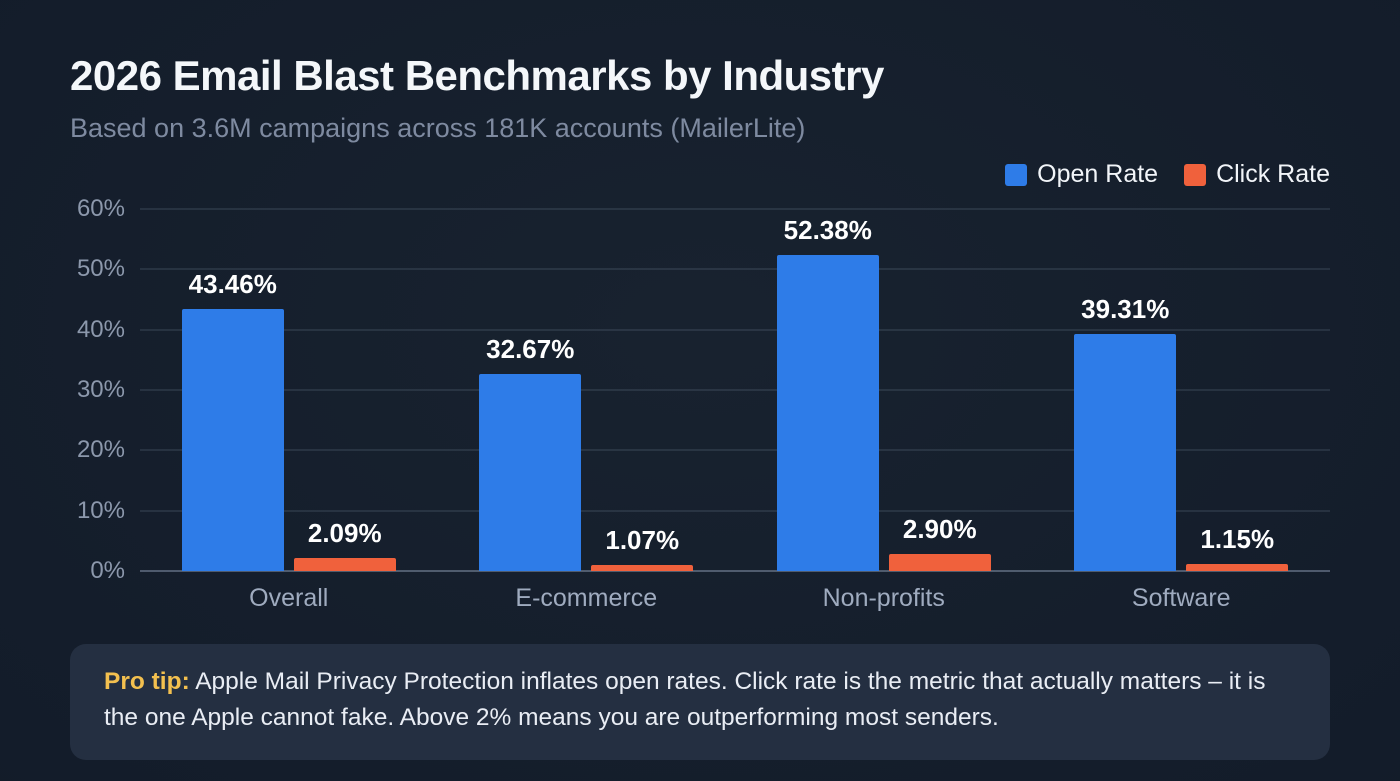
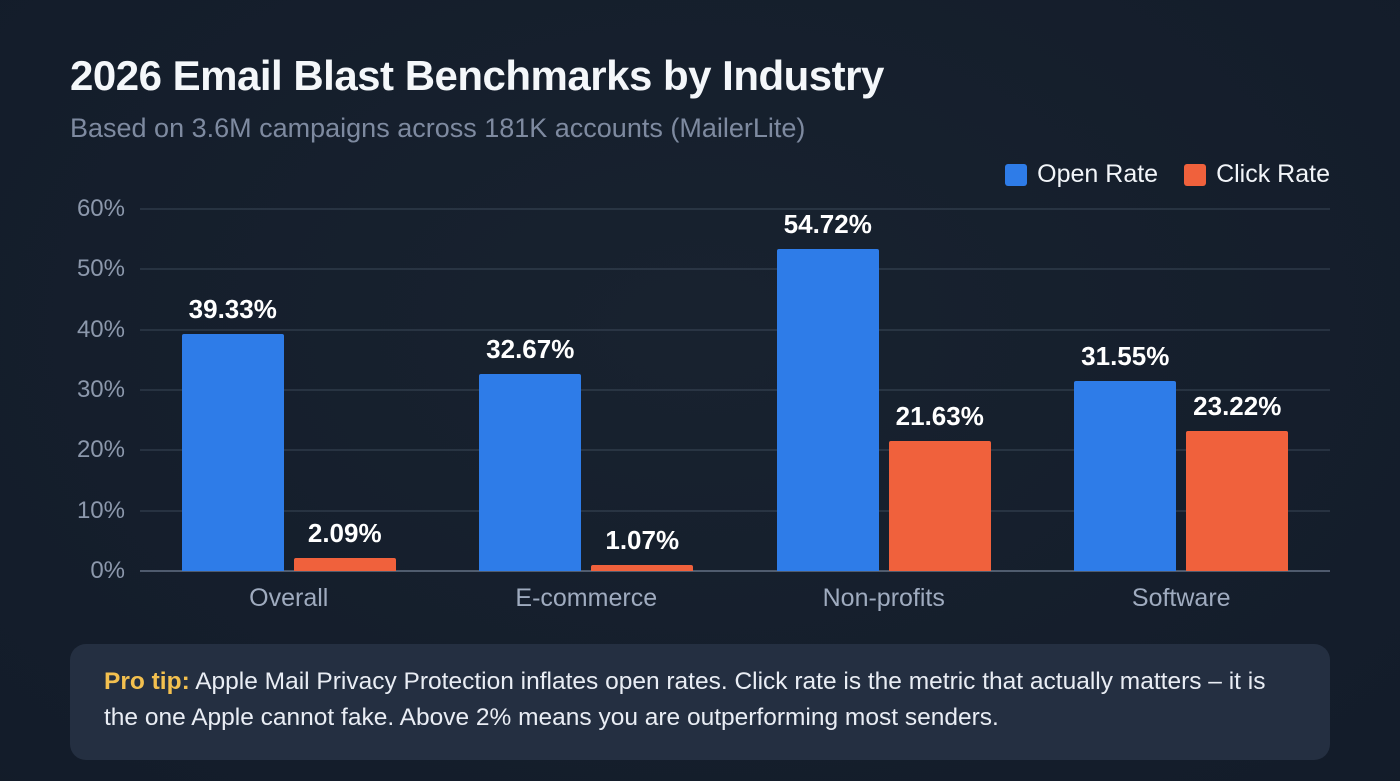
Open Rate/Overall: 43.46% -> 39.33%
Open Rate/Non-profits: 52.38% -> 54.72%
Click Rate/Non-profits: 2.90% -> 21.63%
Open Rate/Software: 39.31% -> 31.55%
Click Rate/Software: 1.15% -> 23.22%
